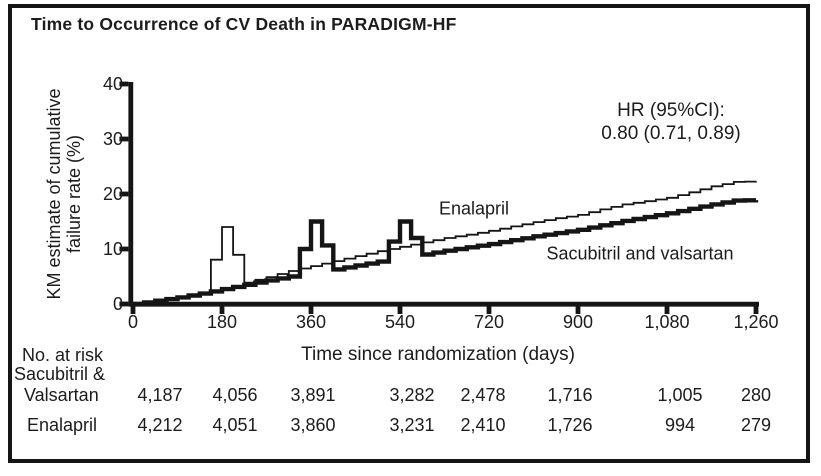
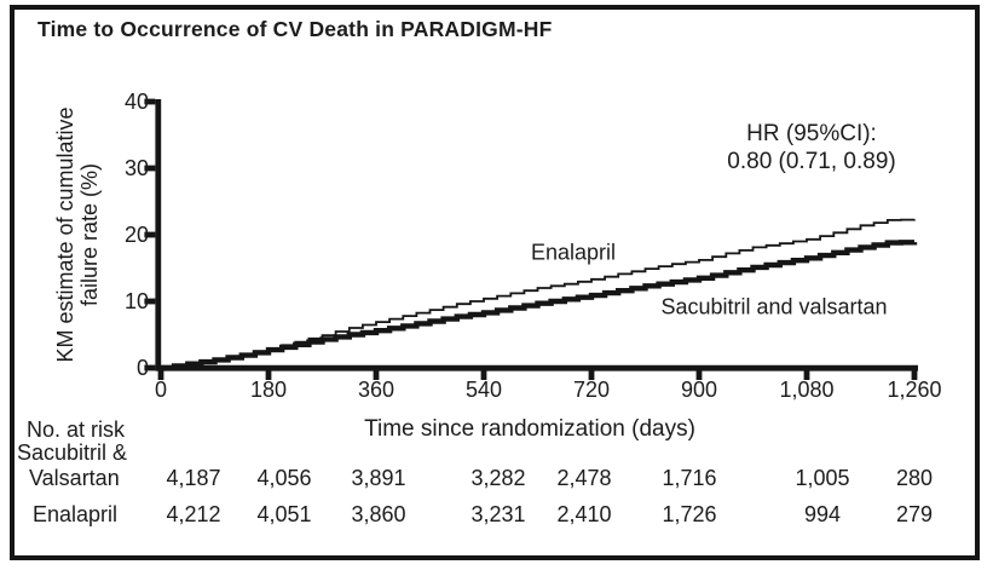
Enalapril/180: 14 -> 3
Sacubitril and valsartan/360: 15 -> 6
Sacubitril and valsartan/540: 15 -> 8
